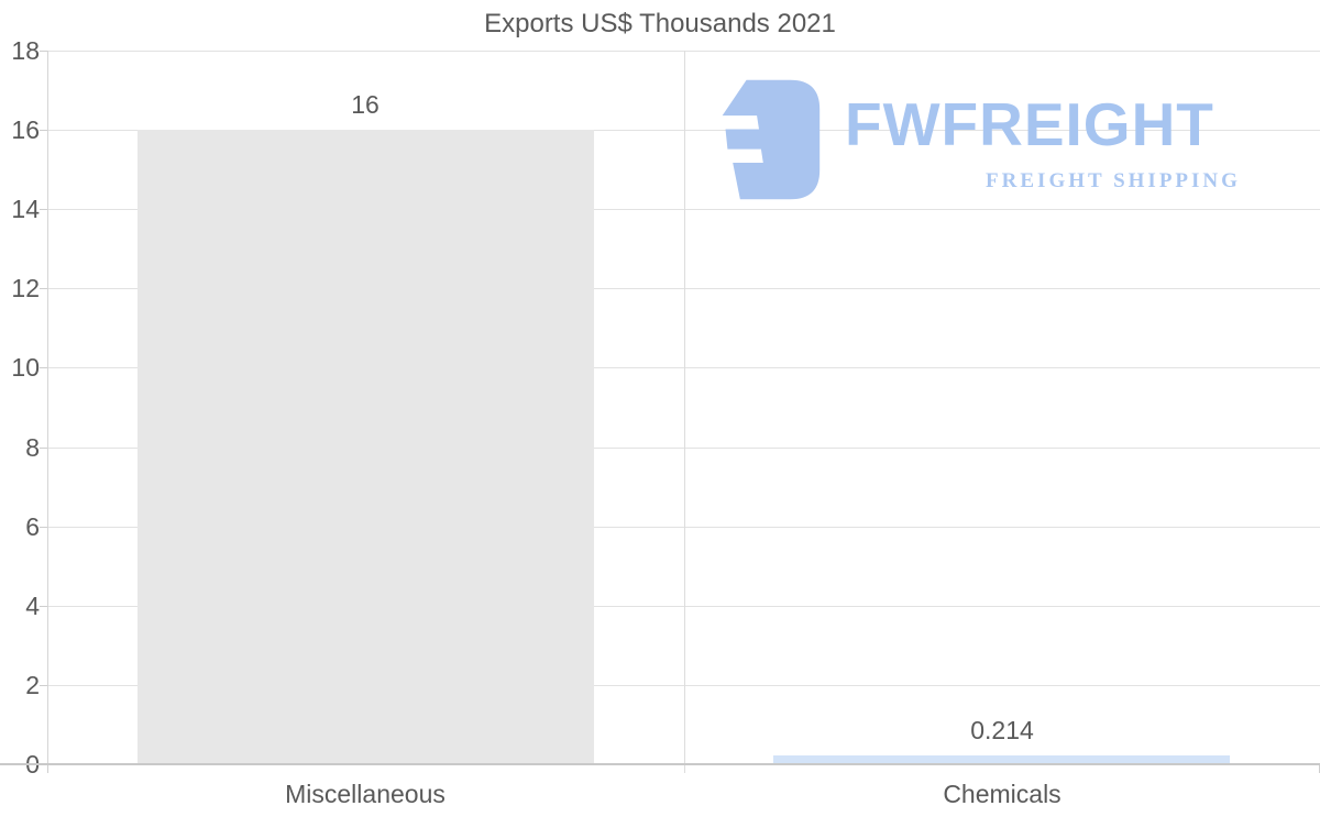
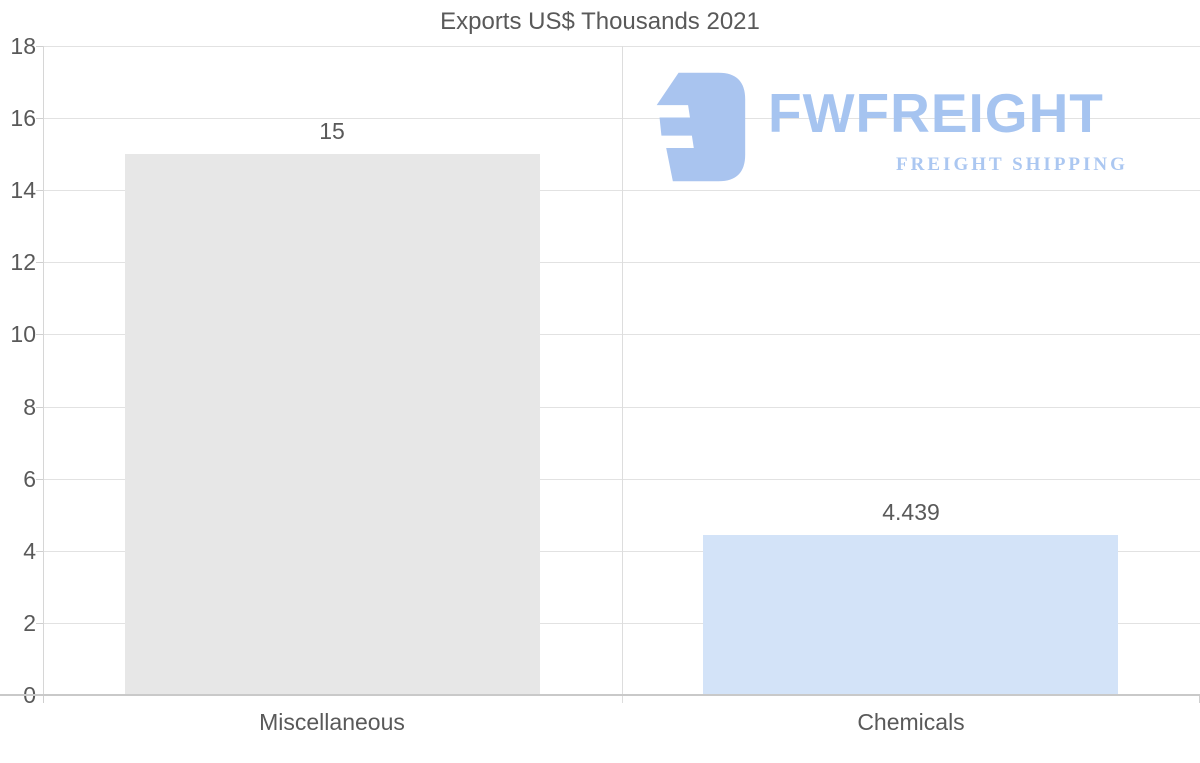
Miscellaneous: 16 -> 15
Chemicals: 0.214 -> 4.439
